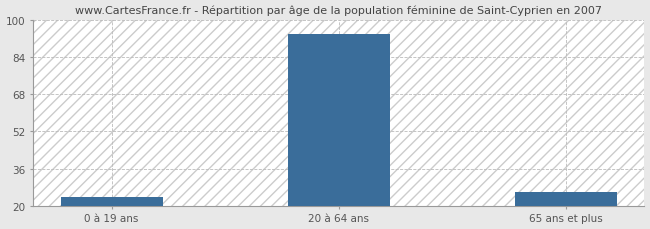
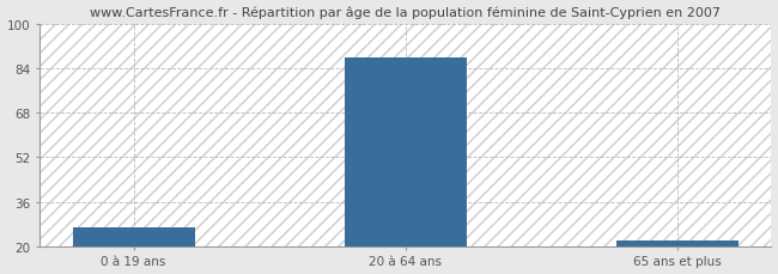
0 à 19 ans: 24 -> 27
20 à 64 ans: 94 -> 88
65 ans et plus: 26 -> 22
